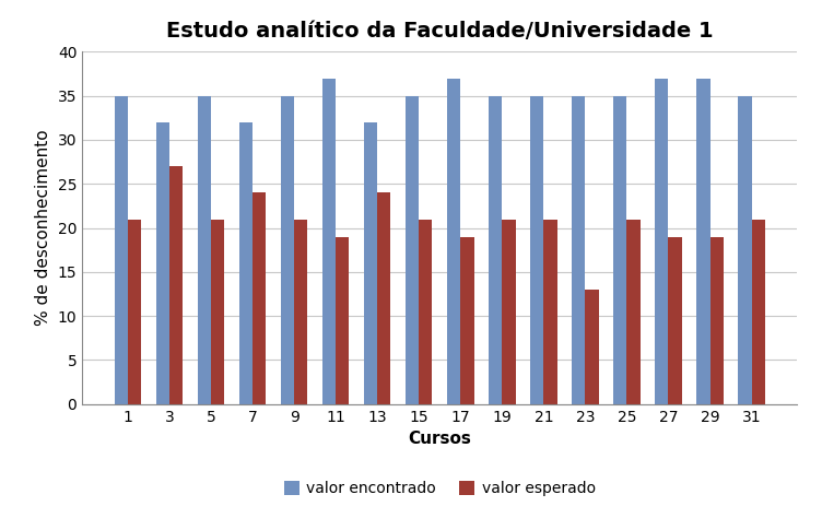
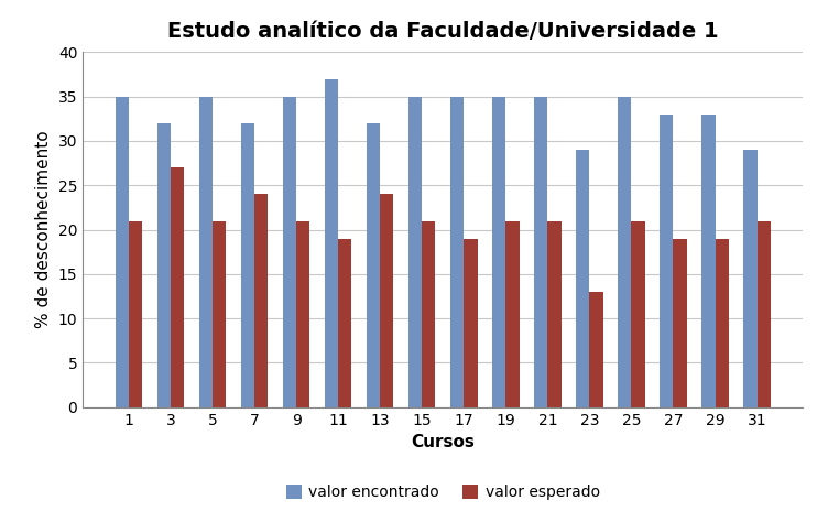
valor encontrado/17: 37 -> 35
valor encontrado/23: 35 -> 29
valor encontrado/27: 37 -> 33
valor encontrado/29: 37 -> 33
valor encontrado/31: 35 -> 29
